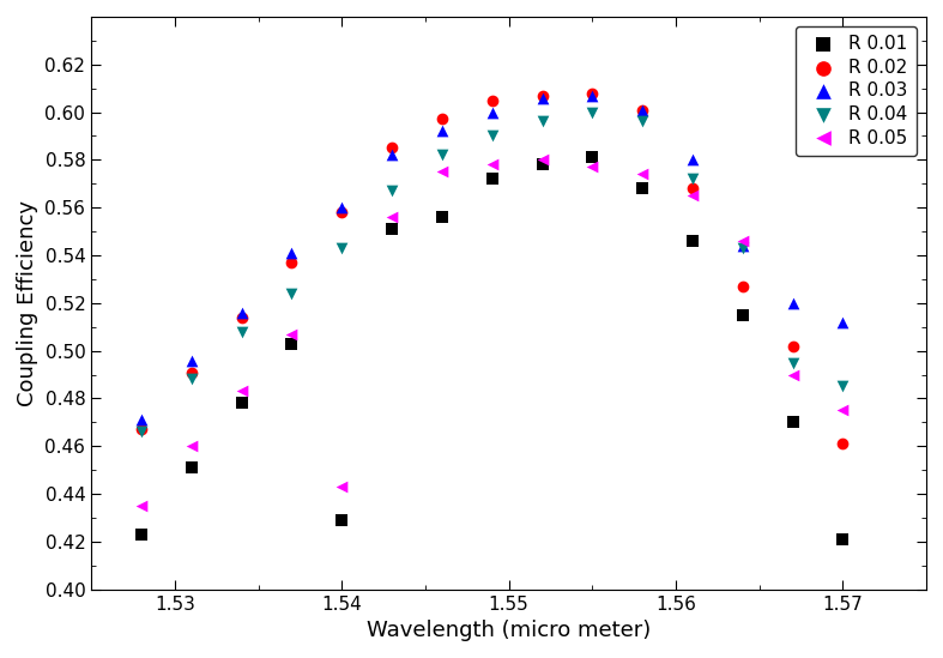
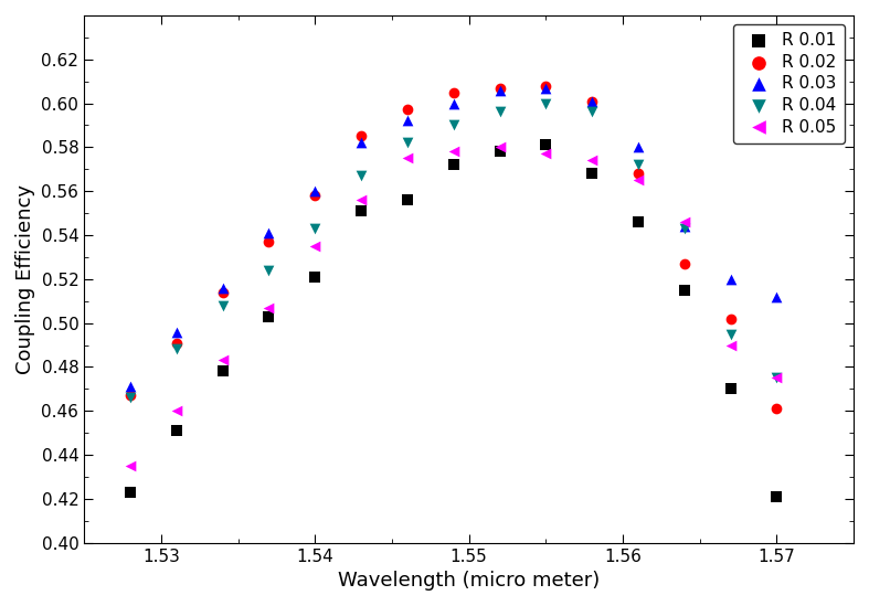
R 0.01/1.54: 0.429 -> 0.521
R 0.05/1.54: 0.443 -> 0.535
R 0.04/1.57: 0.485 -> 0.475
